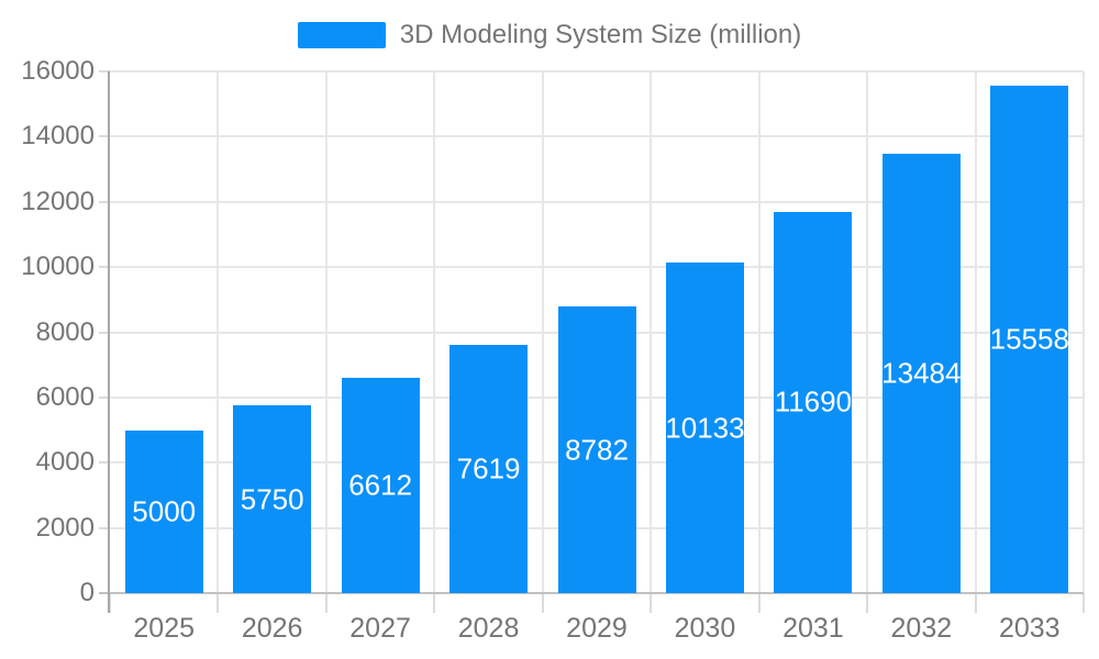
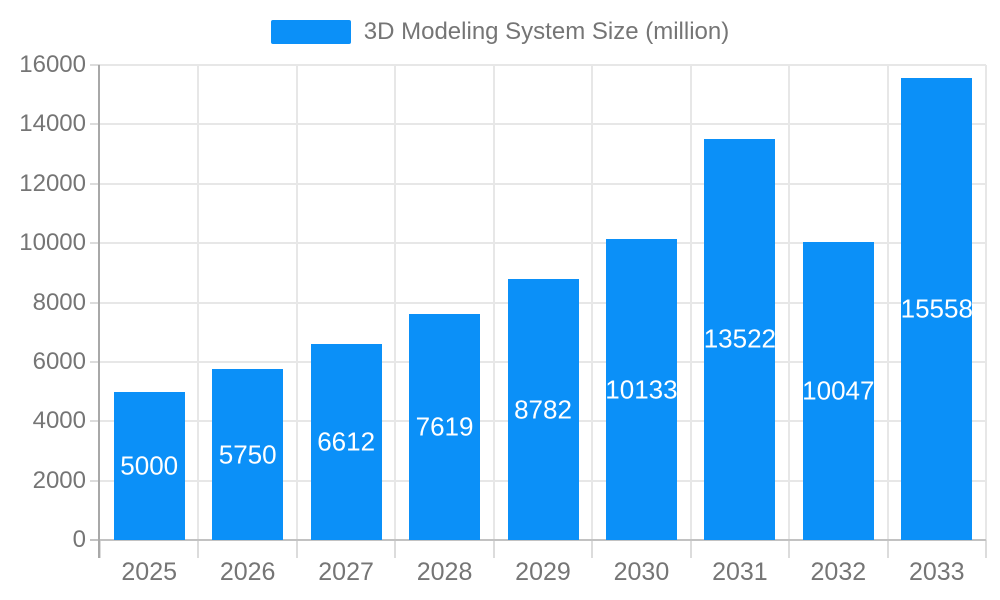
2031: 11690 -> 13522
2032: 13484 -> 10047
